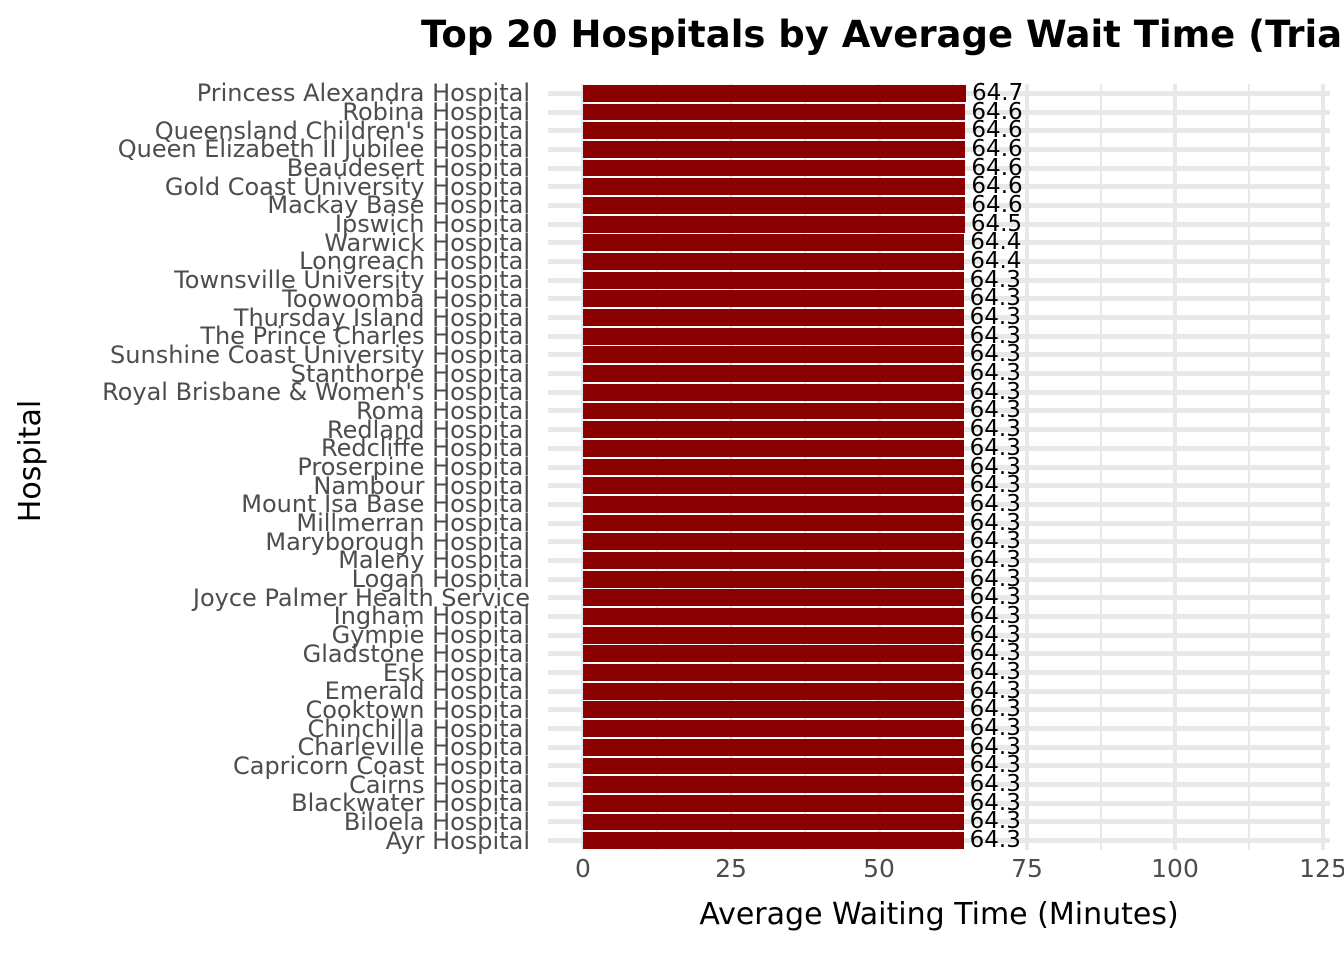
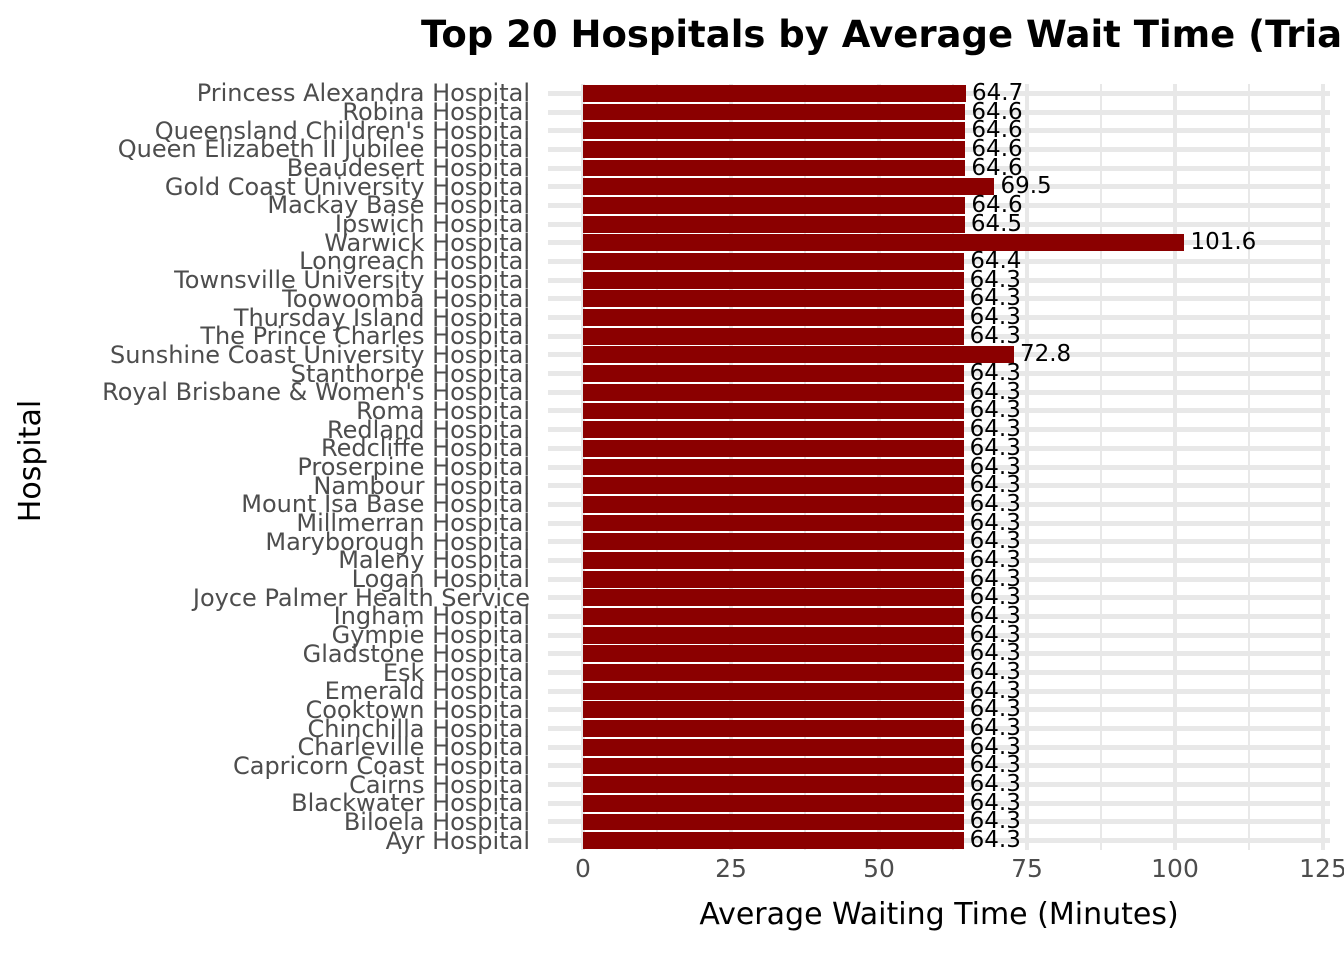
Gold Coast University Hospital: 64.6 -> 69.5
Warwick Hospital: 64.4 -> 101.6
Sunshine Coast University Hospital: 64.3 -> 72.8
